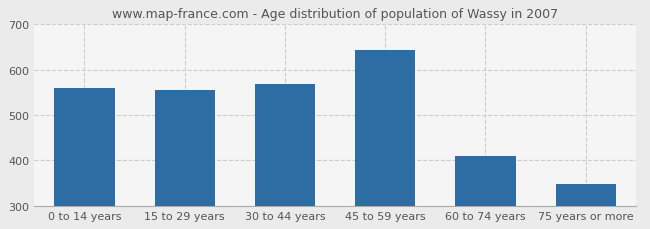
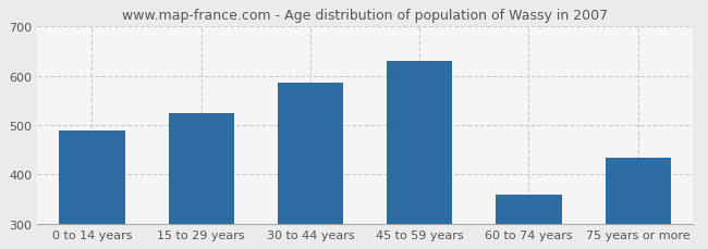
0 to 14 years: 560 -> 490
15 to 29 years: 555 -> 525
30 to 44 years: 568 -> 585
45 to 59 years: 643 -> 630
60 to 74 years: 410 -> 360
75 years or more: 348 -> 435
